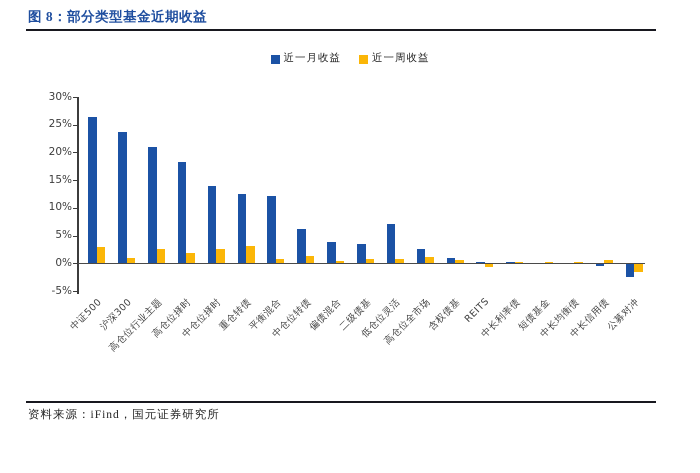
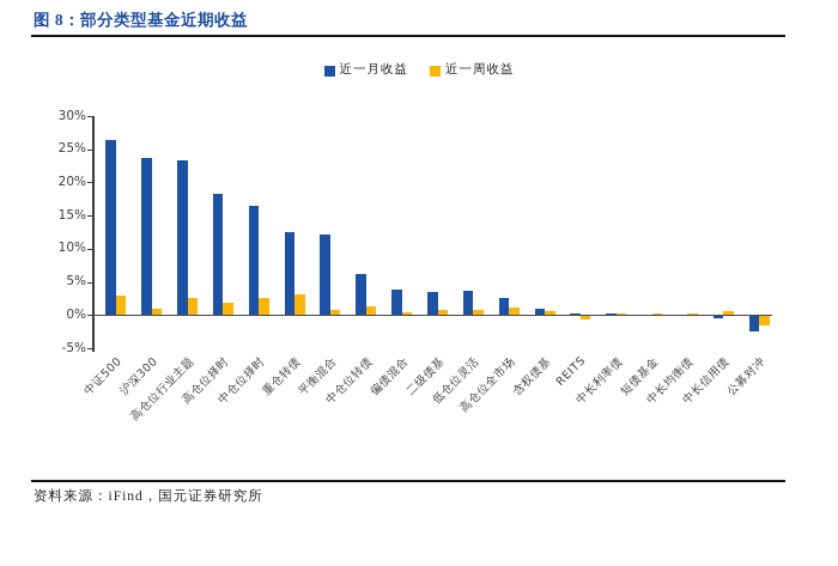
近一月收益/高仓位行业主题: 21% -> 23%
近一月收益/中仓位择时: 14% -> 16%
近一月收益/低仓位灵活: 7% -> 4%
